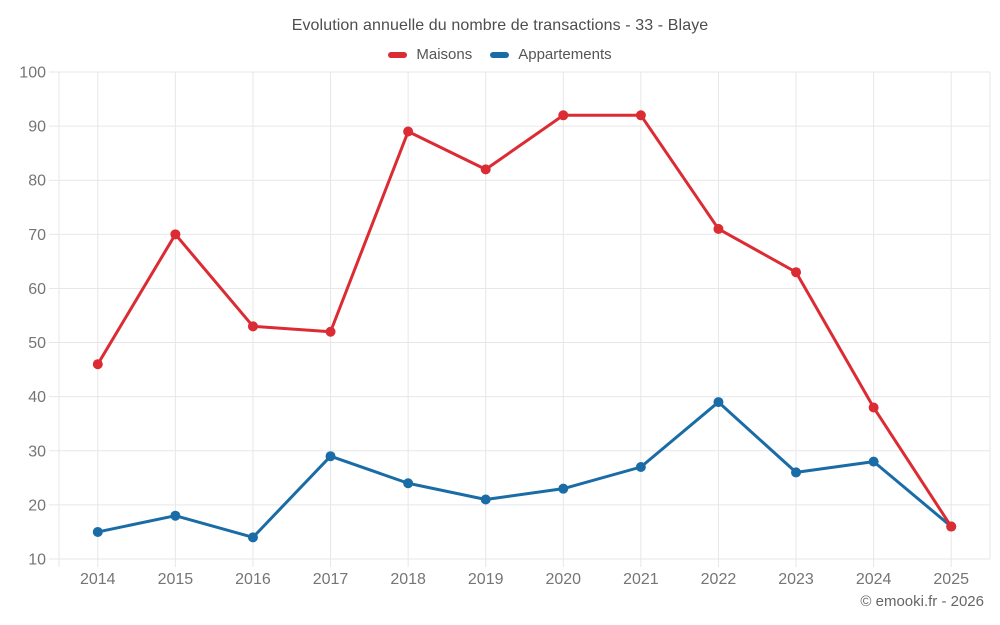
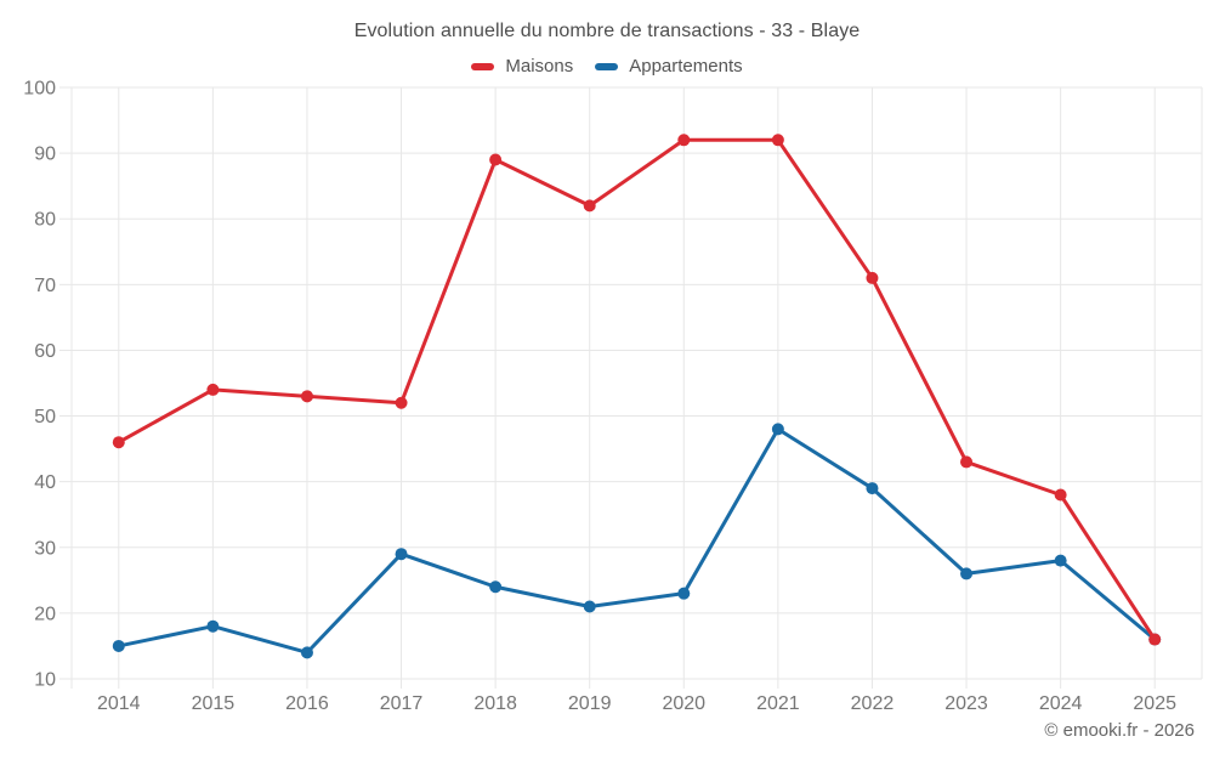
Maisons/2015: 70 -> 54
Appartements/2021: 27 -> 48
Maisons/2023: 63 -> 43
